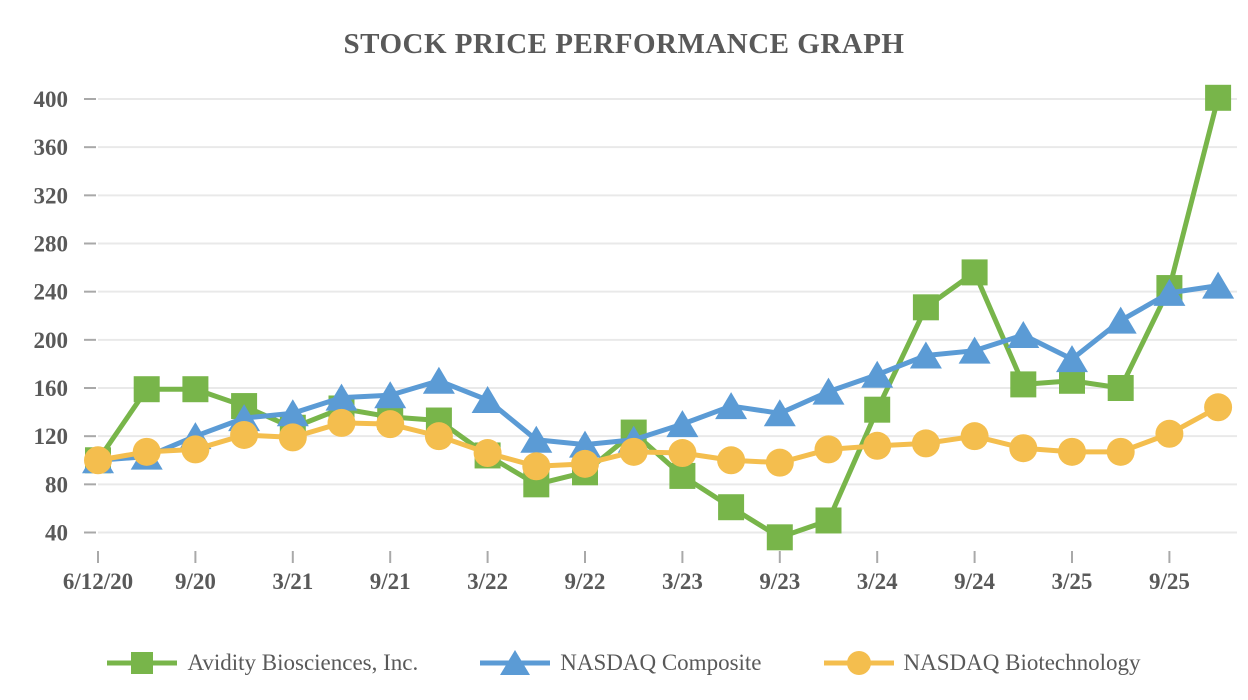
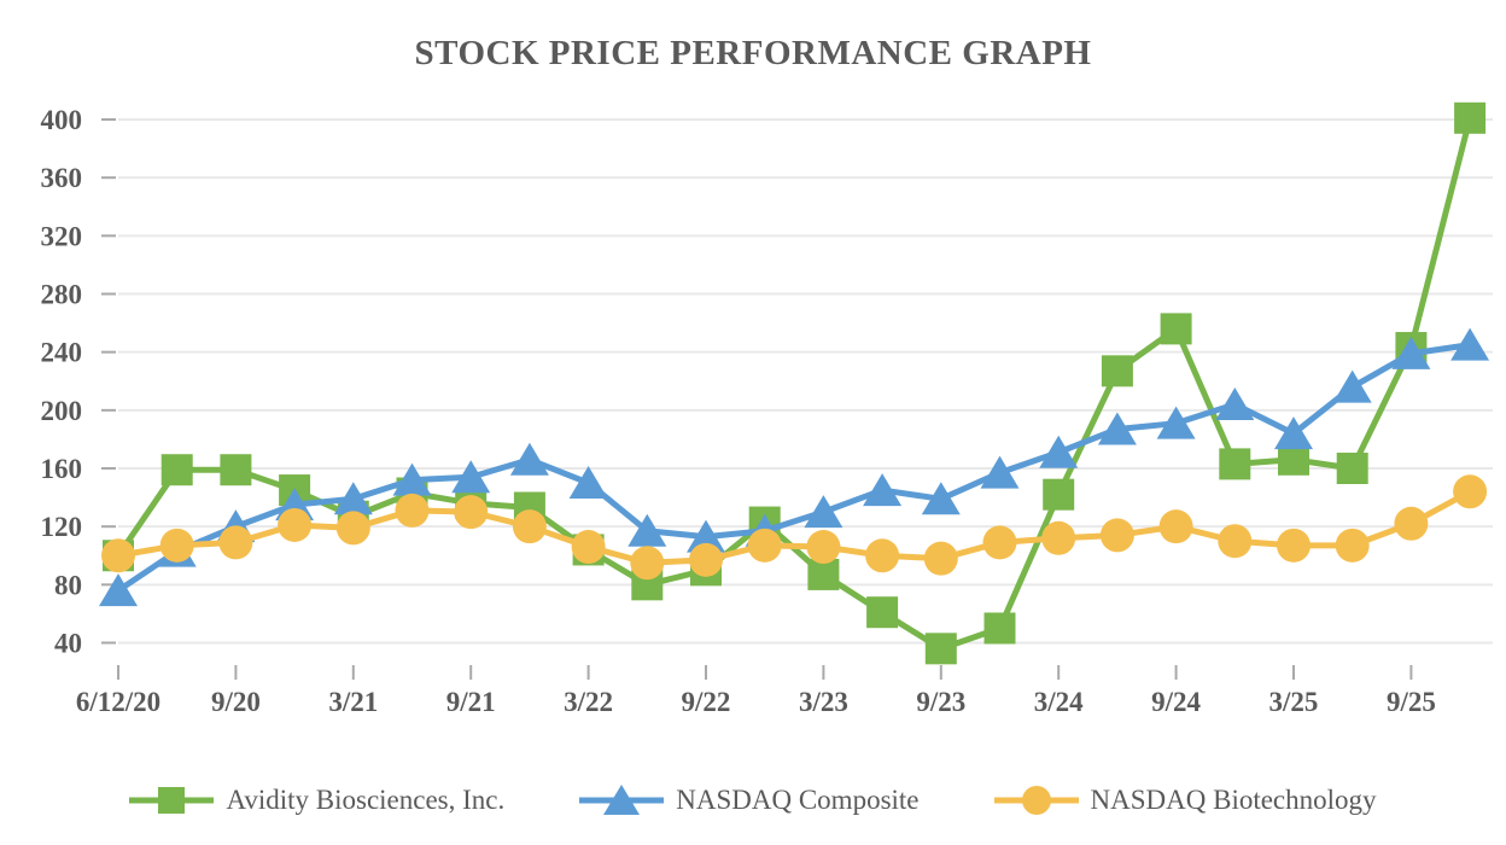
NASDAQ Composite/6/12/20: 100 -> 76
